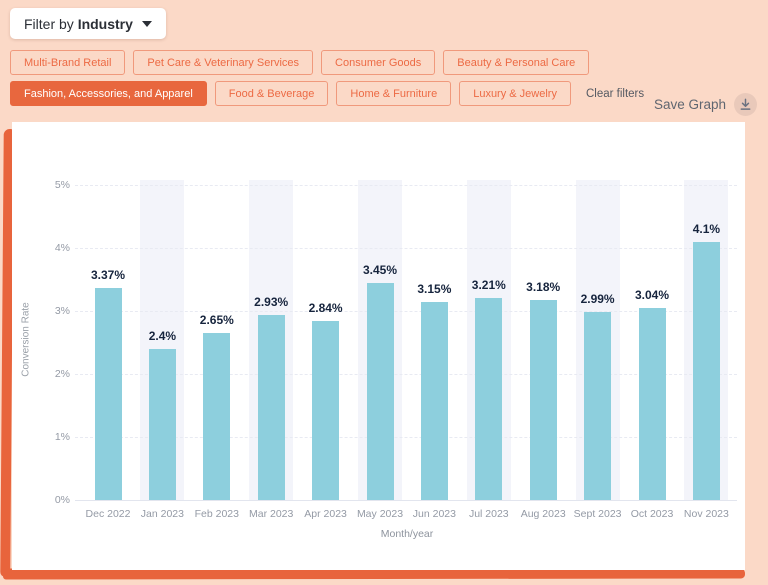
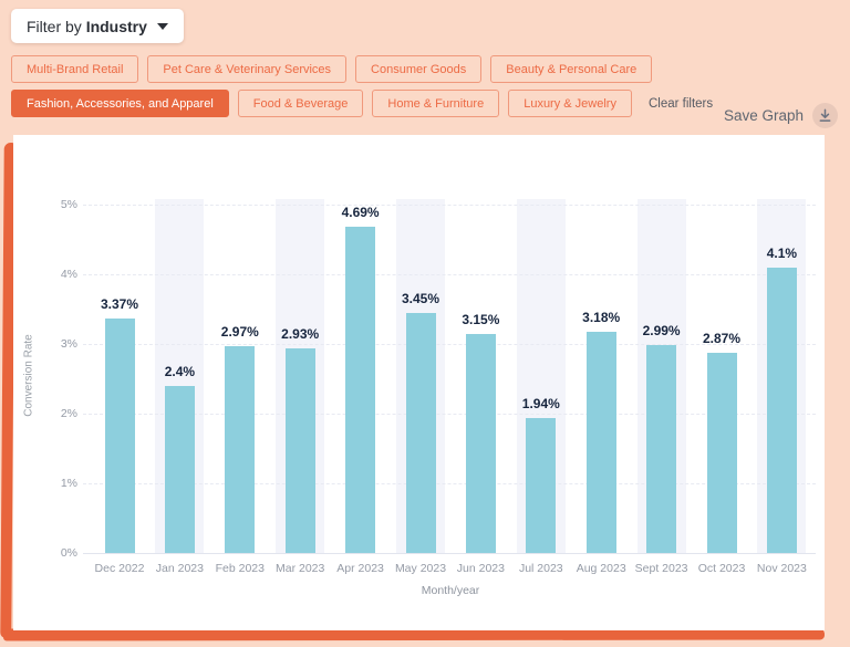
Feb 2023: 2.65% -> 2.97%
Apr 2023: 2.84% -> 4.69%
Jul 2023: 3.21% -> 1.94%
Oct 2023: 3.04% -> 2.87%
